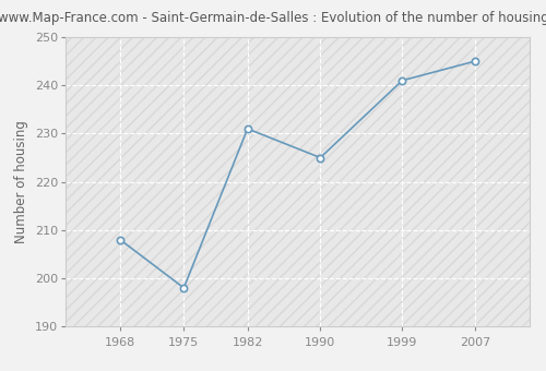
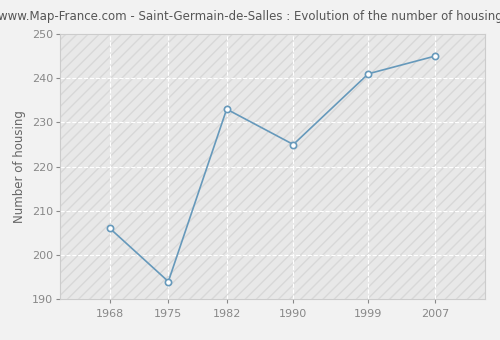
1968: 208 -> 206
1975: 198 -> 194
1982: 231 -> 233
